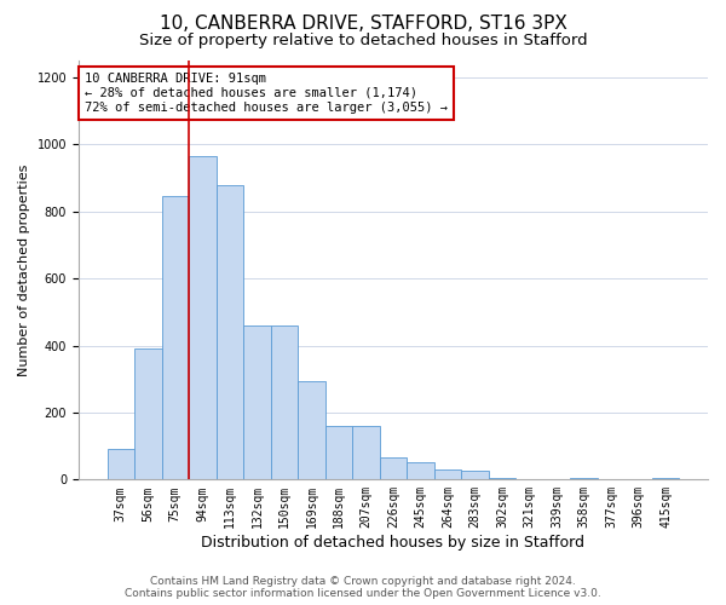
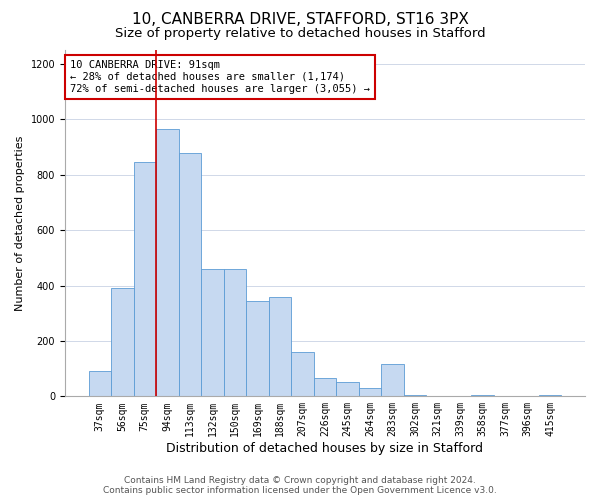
169sqm: 295 -> 345
188sqm: 160 -> 360
283sqm: 25 -> 115
